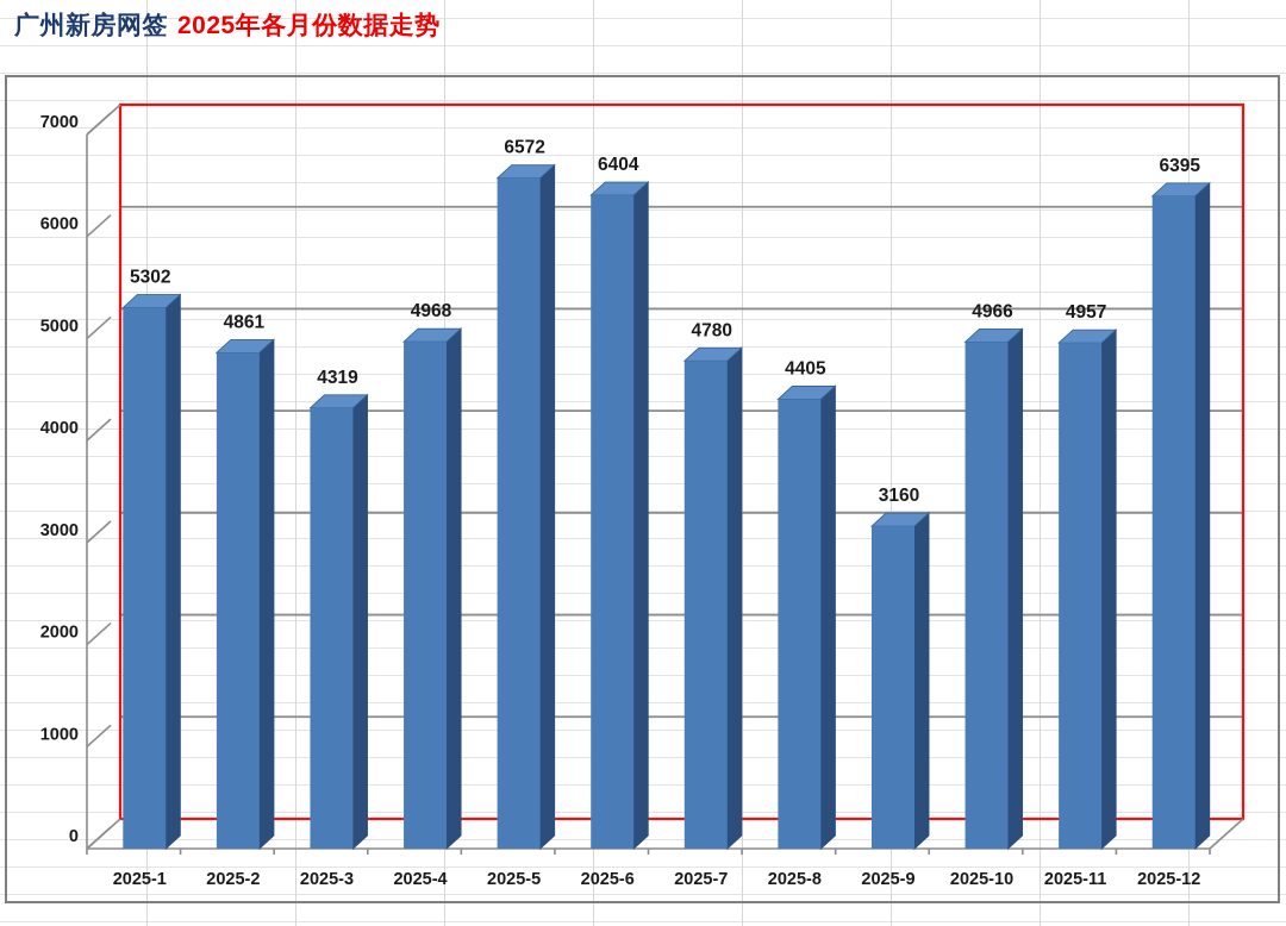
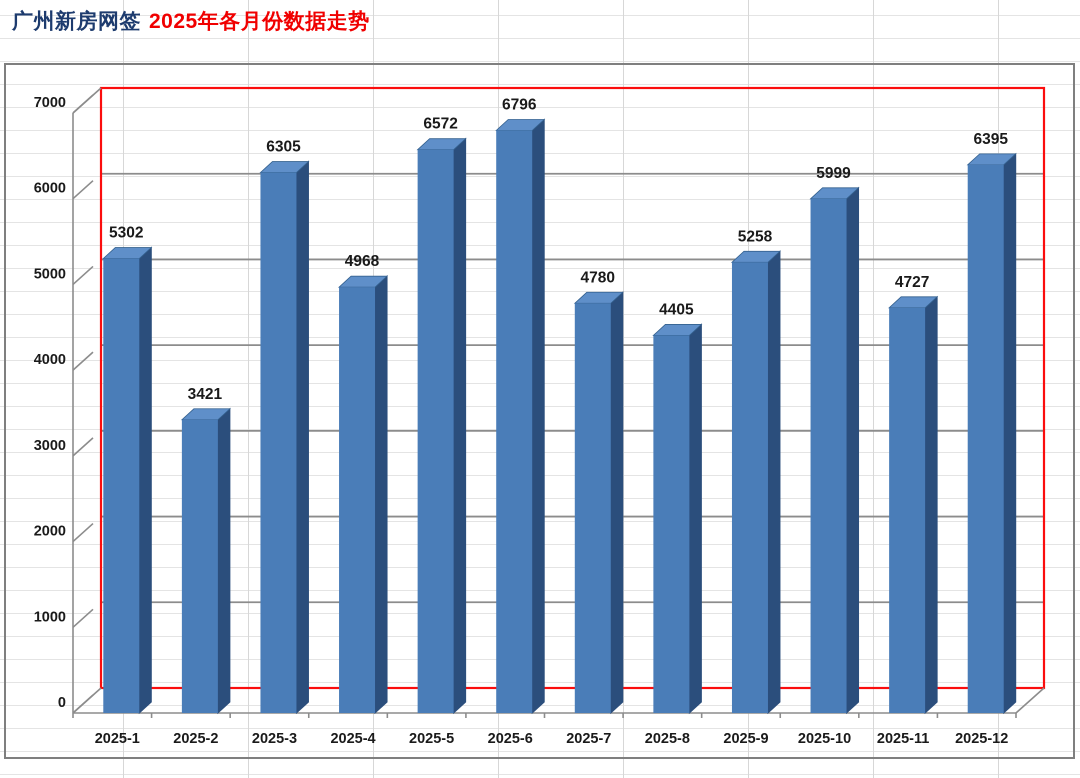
2025-2: 4861 -> 3421
2025-3: 4319 -> 6305
2025-6: 6404 -> 6796
2025-9: 3160 -> 5258
2025-10: 4966 -> 5999
2025-11: 4957 -> 4727
